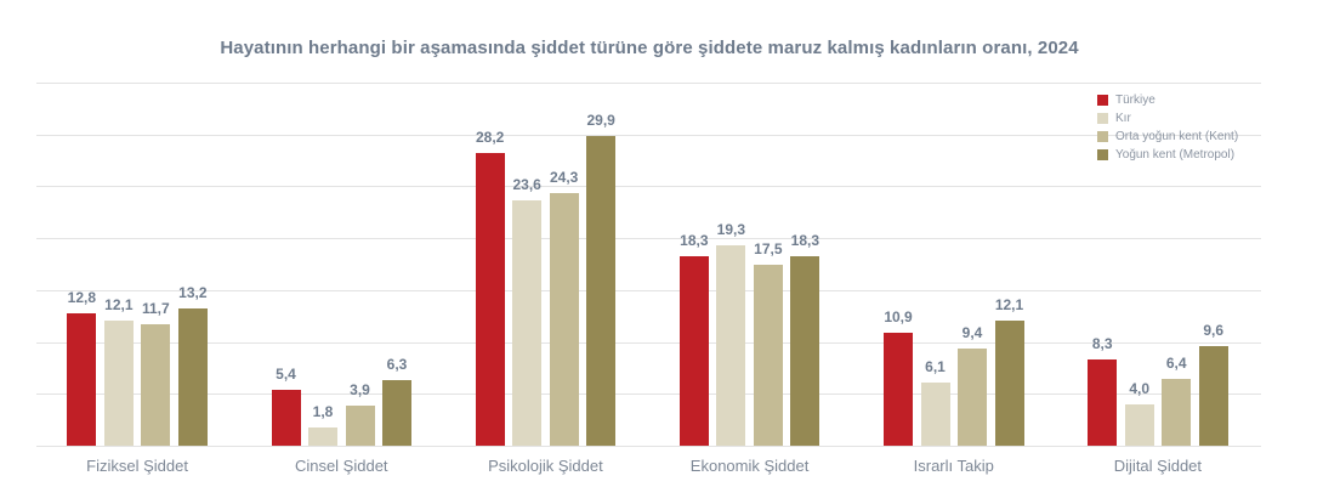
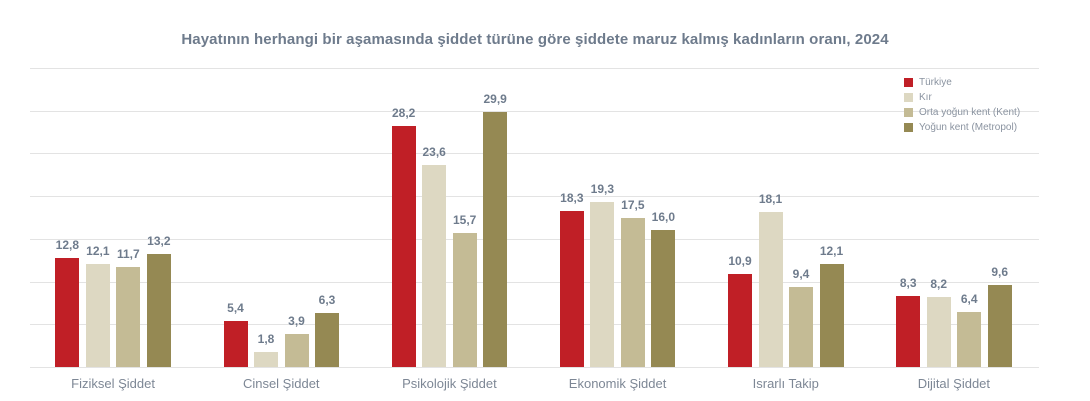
Orta yoğun kent (Kent)/Psikolojik Şiddet: 24,3 -> 15,7
Yoğun kent (Metropol)/Ekonomik Şiddet: 18,3 -> 16,0
Kır/Israrlı Takip: 6,1 -> 18,1
Kır/Dijital Şiddet: 4,0 -> 8,2
